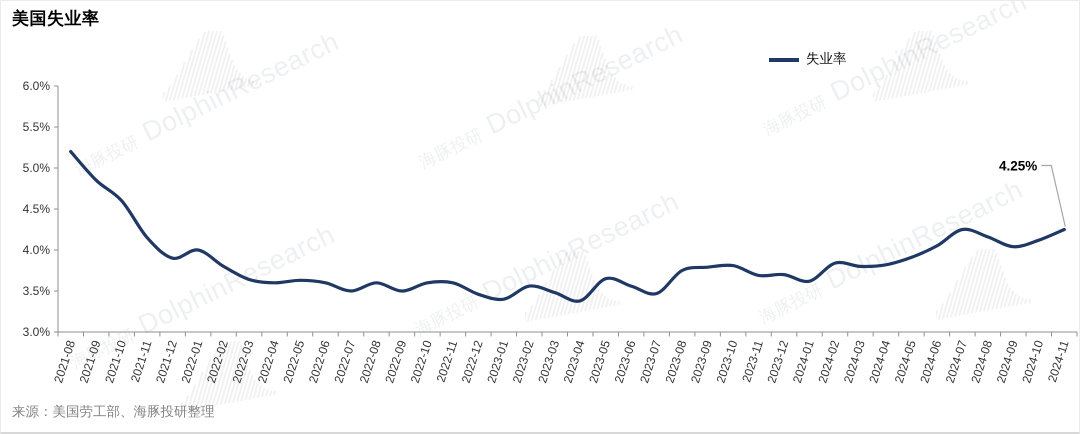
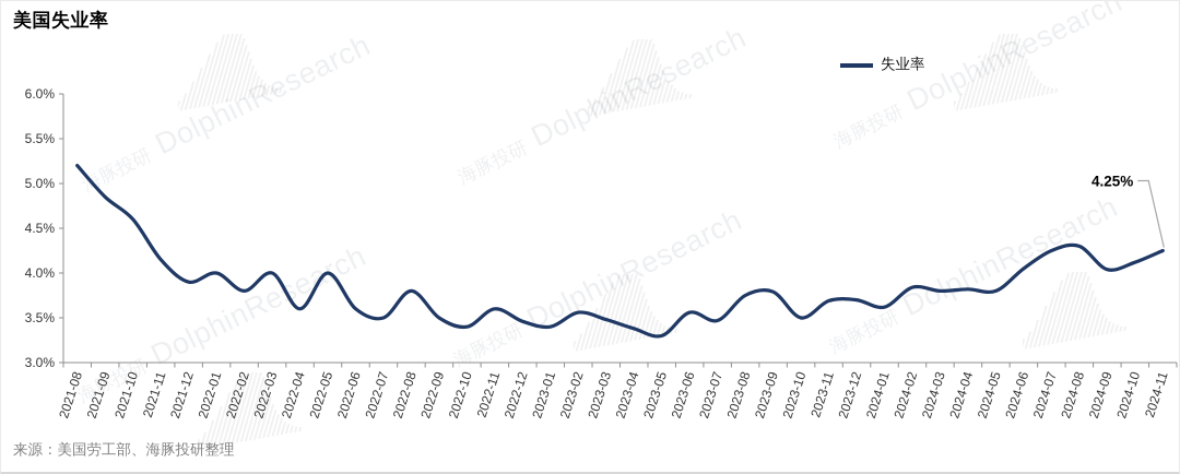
2022-03: 3.6% -> 4.0%
2022-05: 3.6% -> 4.0%
2022-08: 3.6% -> 3.8%
2022-10: 3.6% -> 3.4%
2023-05: 3.6% -> 3.3%
2023-10: 3.8% -> 3.5%
2024-05: 3.9% -> 3.8%
2024-08: 4.2% -> 4.3%
